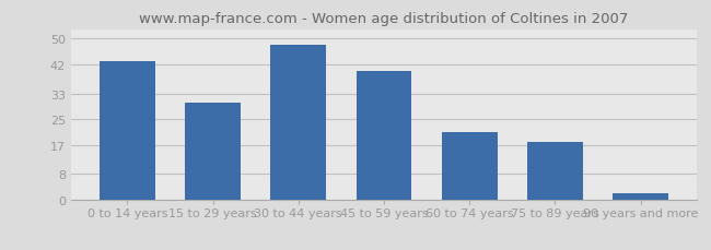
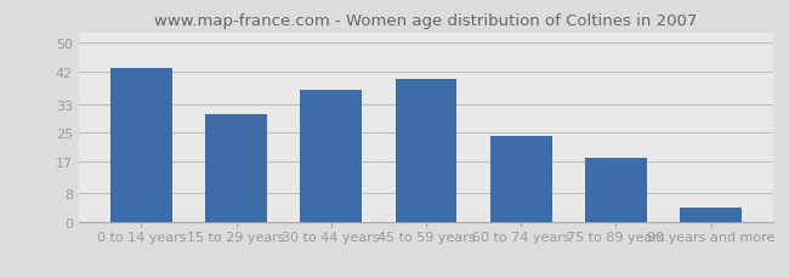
30 to 44 years: 48 -> 37
60 to 74 years: 21 -> 24
90 years and more: 2 -> 4
